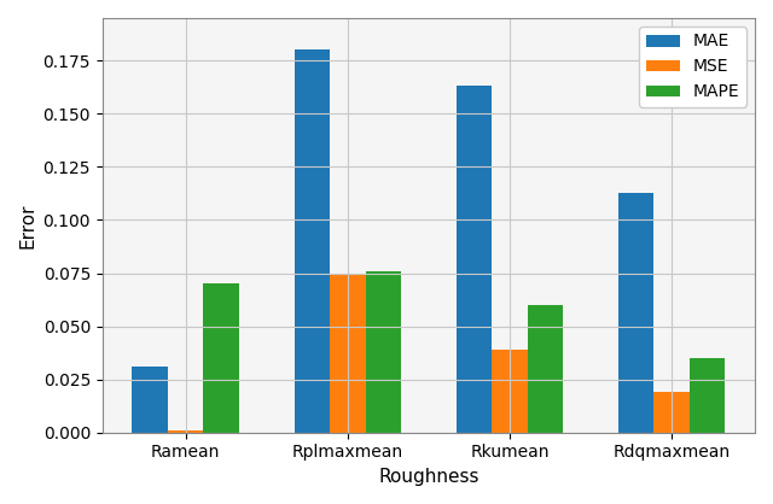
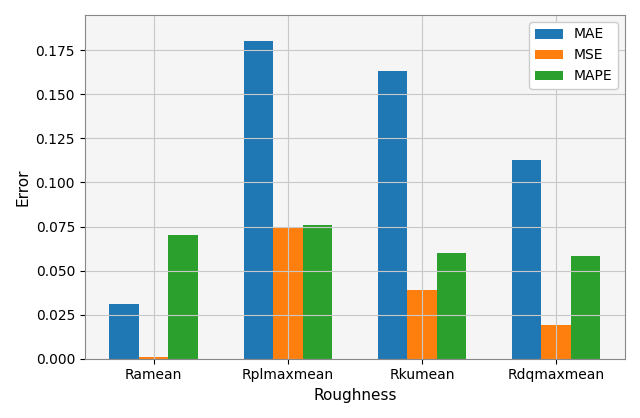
MAPE/Rdqmaxmean: 0.035 -> 0.058
